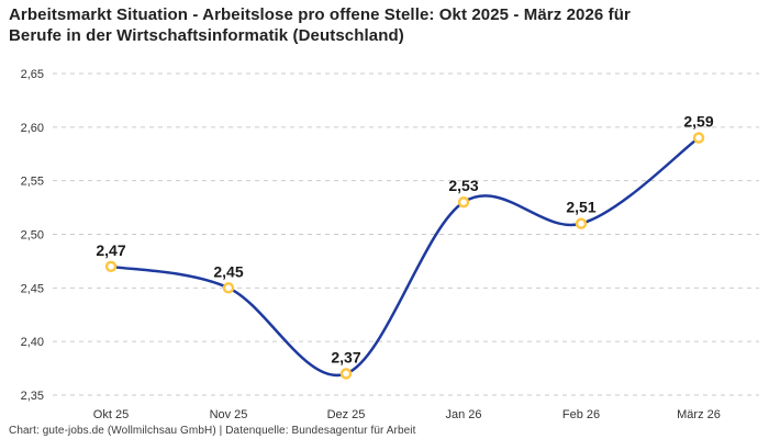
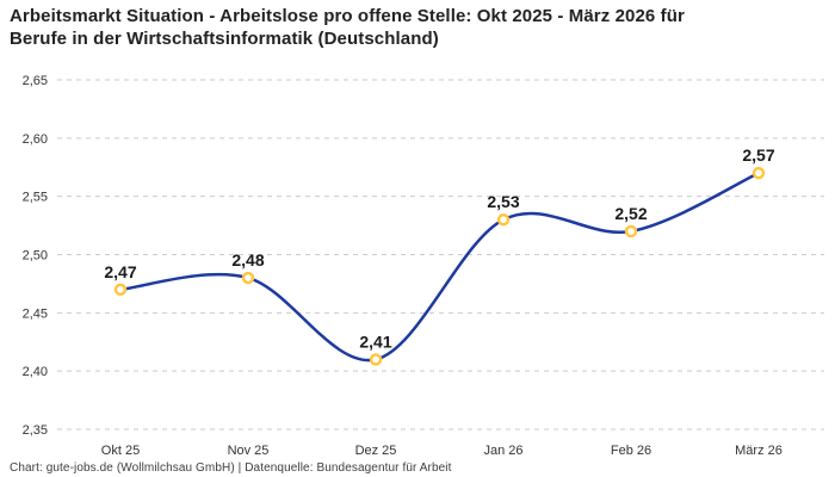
Nov 25: 2,45 -> 2,48
Dez 25: 2,37 -> 2,41
Feb 26: 2,51 -> 2,52
März 26: 2,59 -> 2,57
